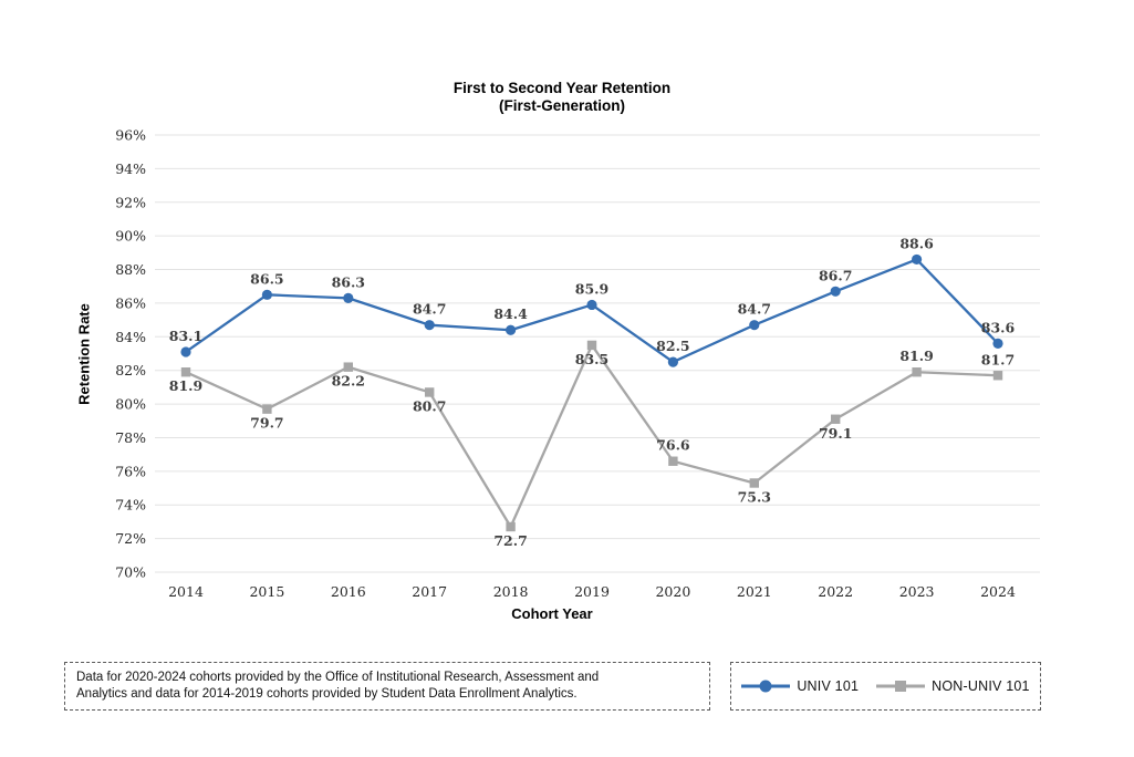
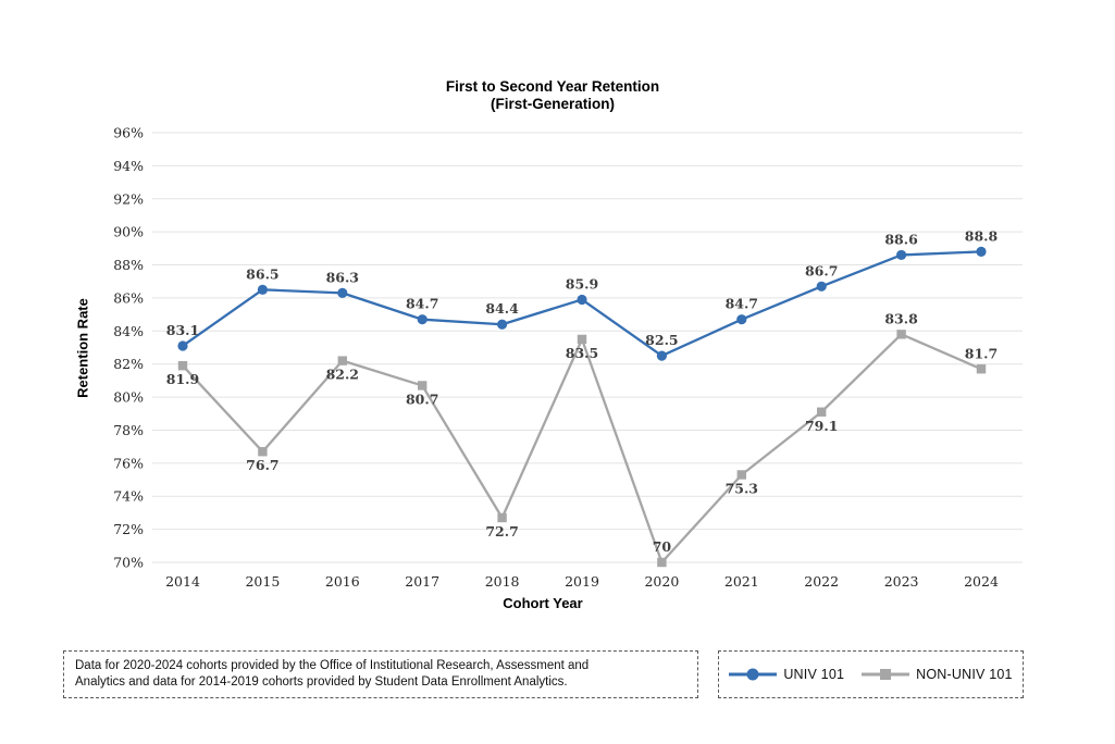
NON-UNIV 101/2015: 79.7 -> 76.7
NON-UNIV 101/2020: 76.6 -> 70
NON-UNIV 101/2023: 81.9 -> 83.8
UNIV 101/2024: 83.6 -> 88.8
